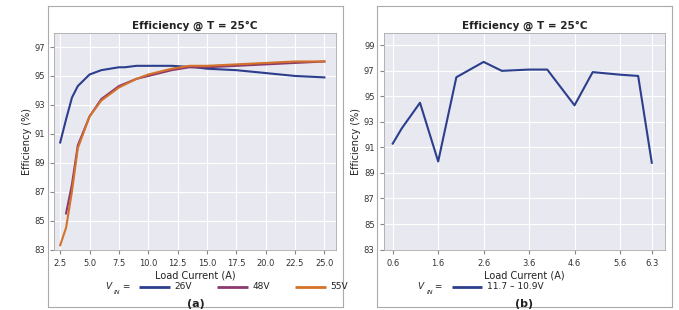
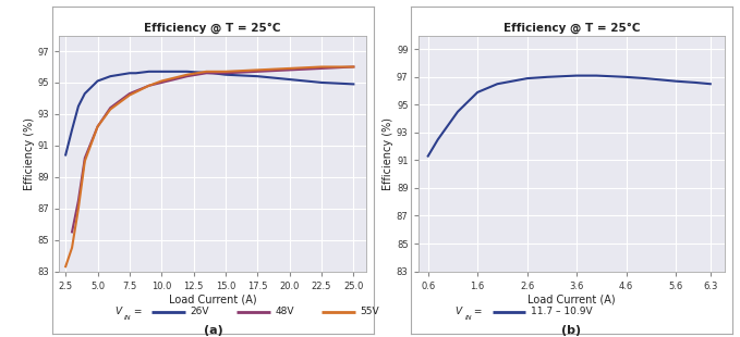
1.6: 89.9 -> 95.9
2.6: 97.7 -> 96.9
4.6: 94.3 -> 97.0
6.3: 89.8 -> 96.5
